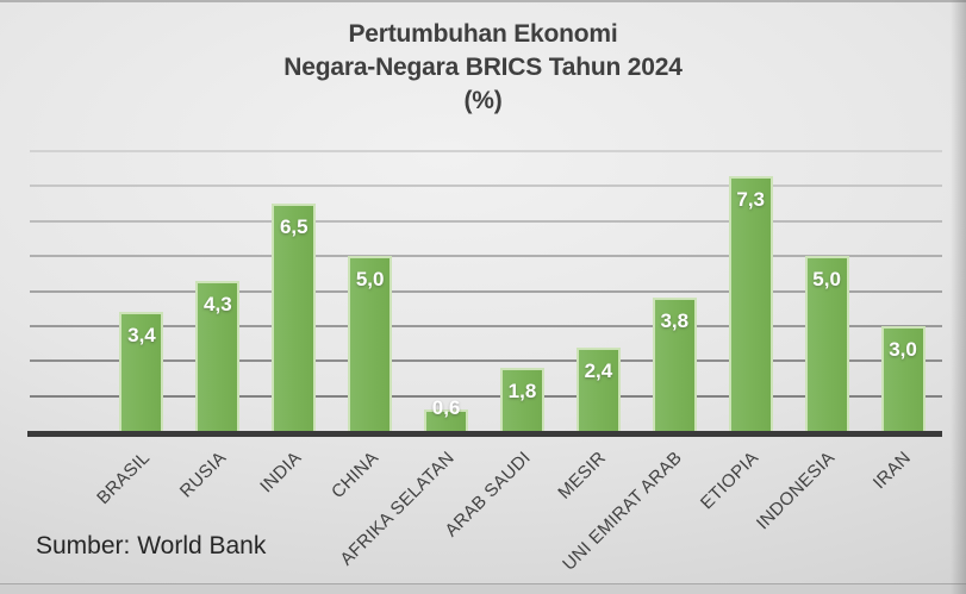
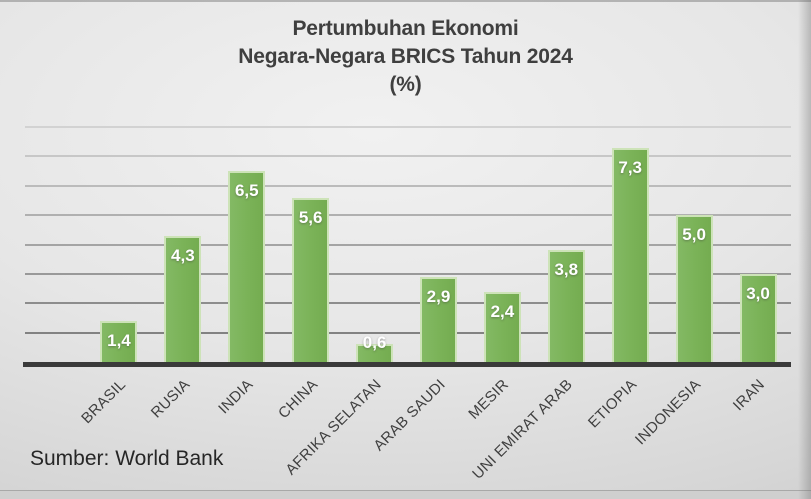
BRASIL: 3,4 -> 1,4
CHINA: 5,0 -> 5,6
ARAB SAUDI: 1,8 -> 2,9
